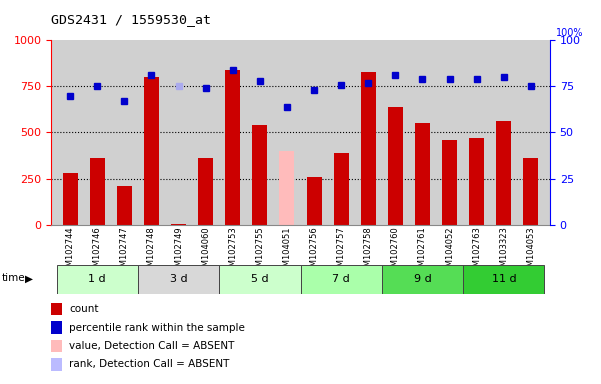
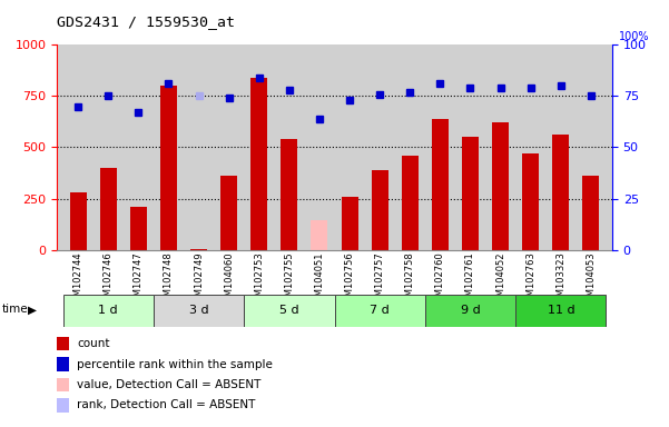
GSM102746: 360 -> 400
GSM104051: 400 -> 140
GSM102758: 830 -> 460
GSM104052: 460 -> 620
